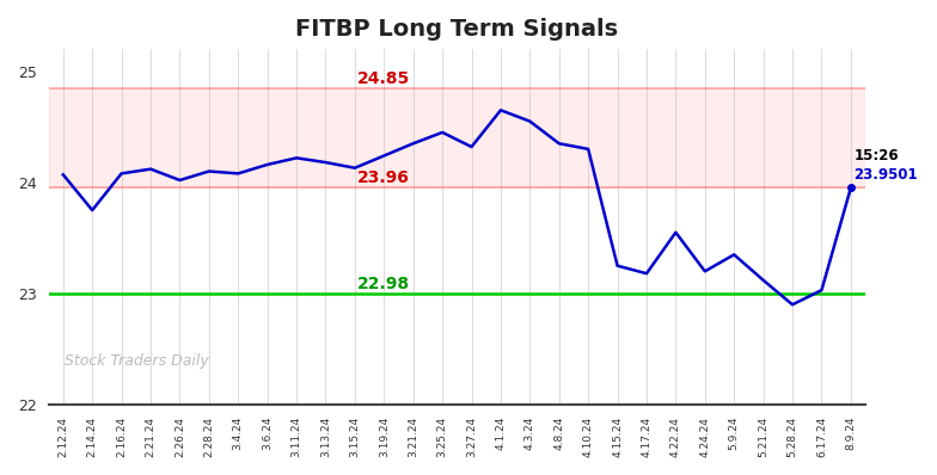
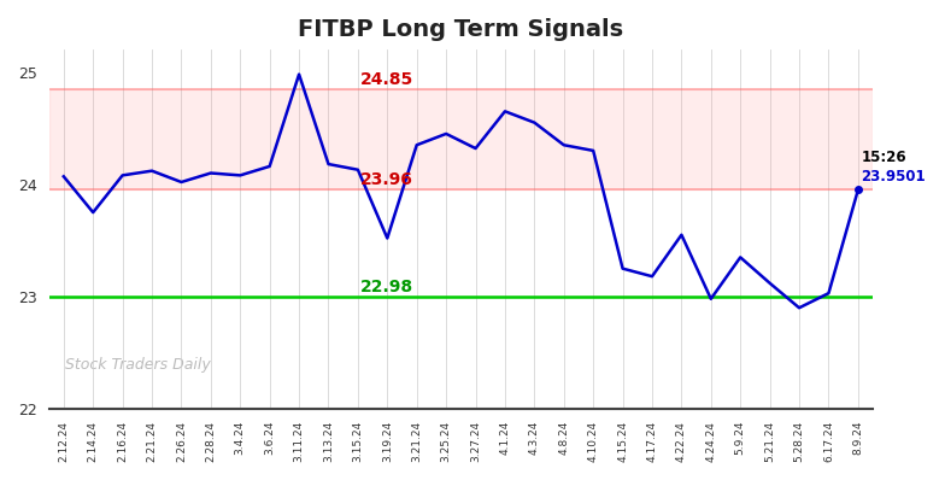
3.11.24: 24.22 -> 24.98
3.19.24: 24.24 -> 23.52
4.24.24: 23.20 -> 22.98
